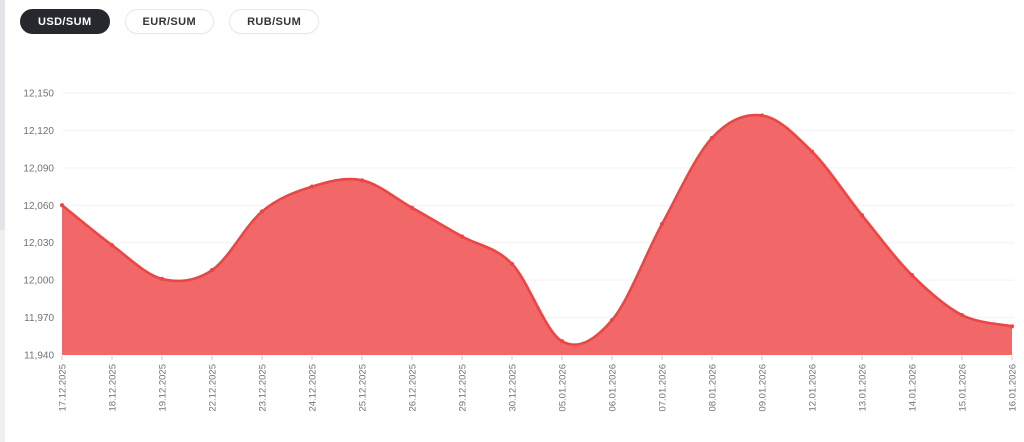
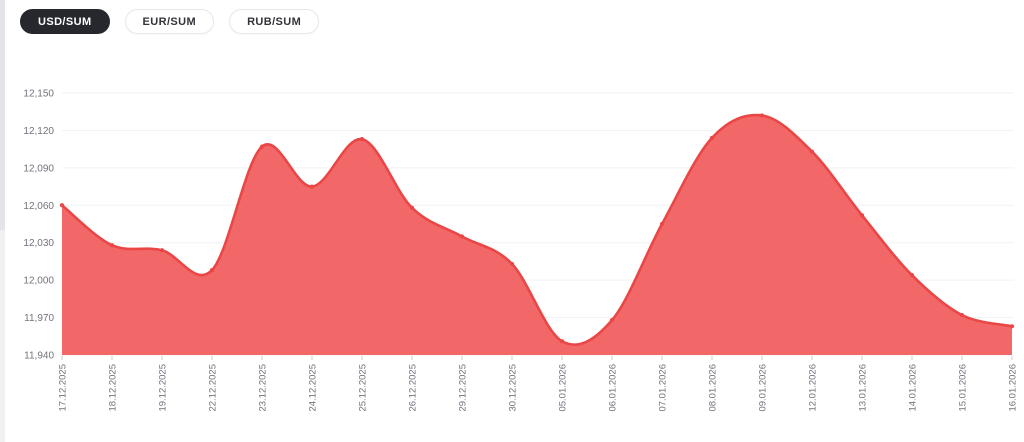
19.12.2025: 12001 -> 12024
23.12.2025: 12055 -> 12107
25.12.2025: 12080 -> 12113
